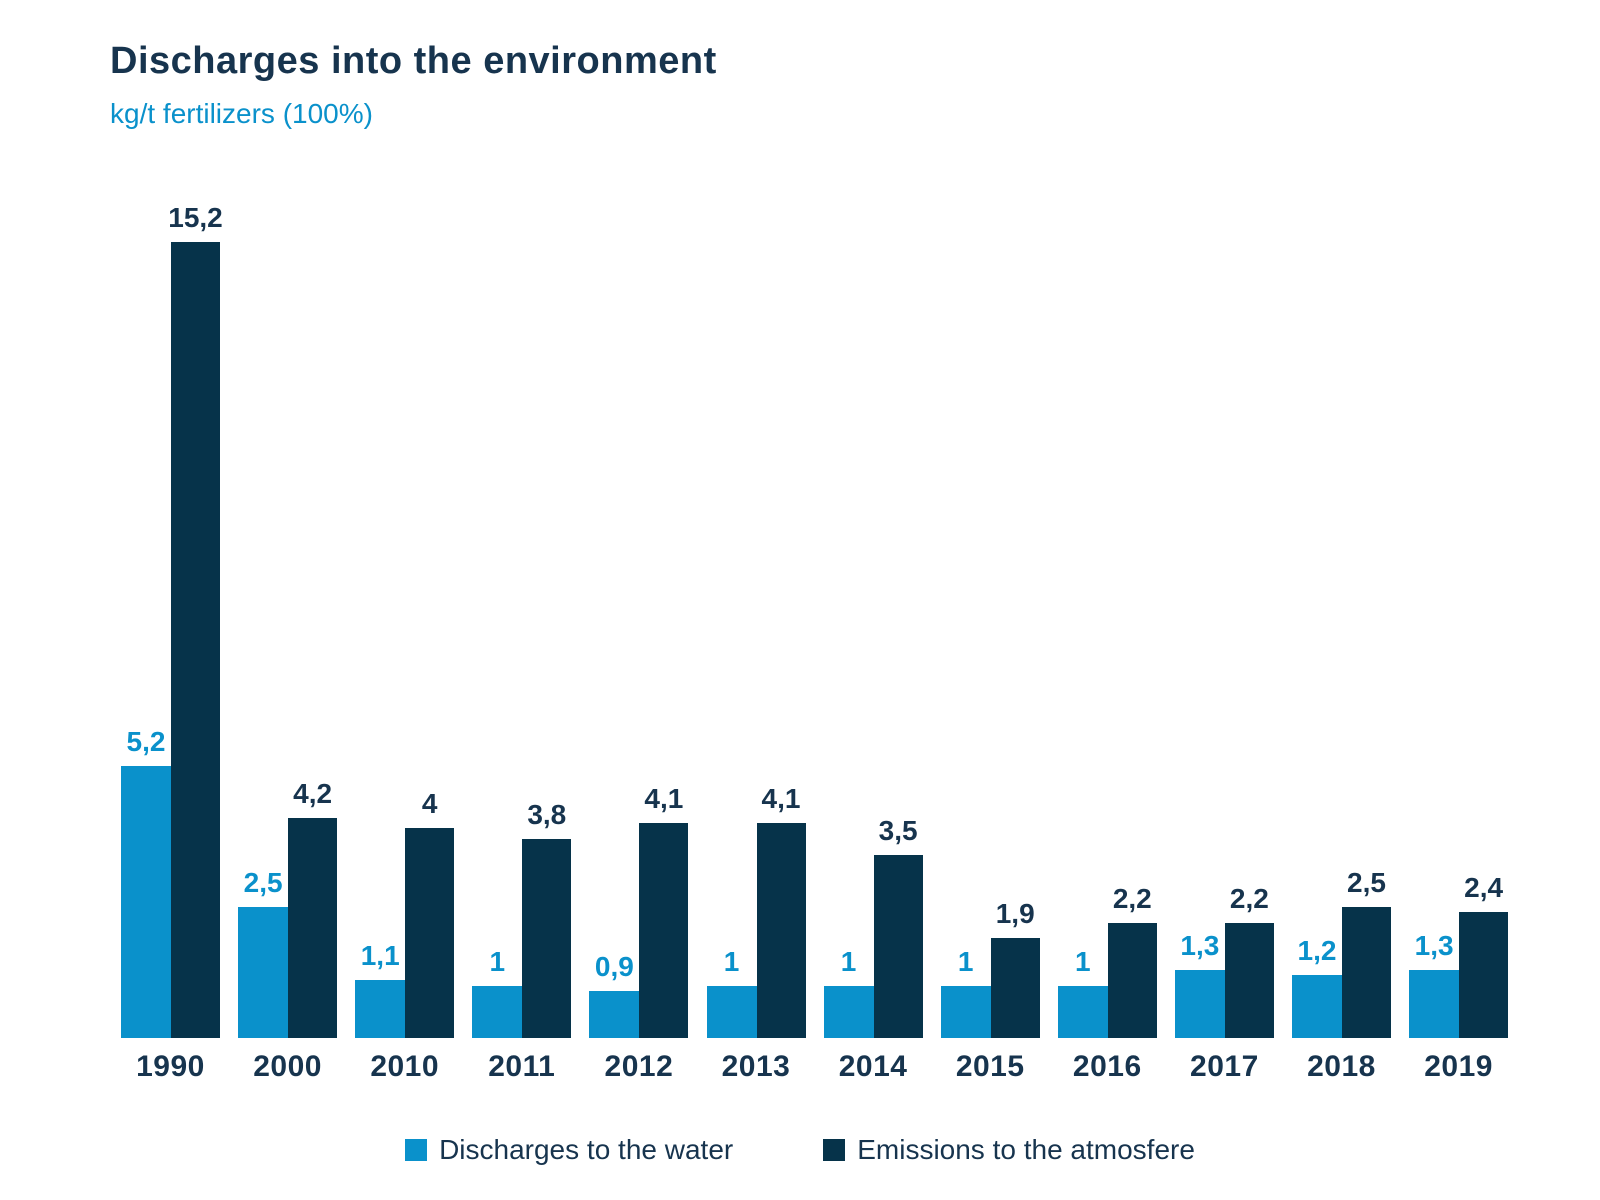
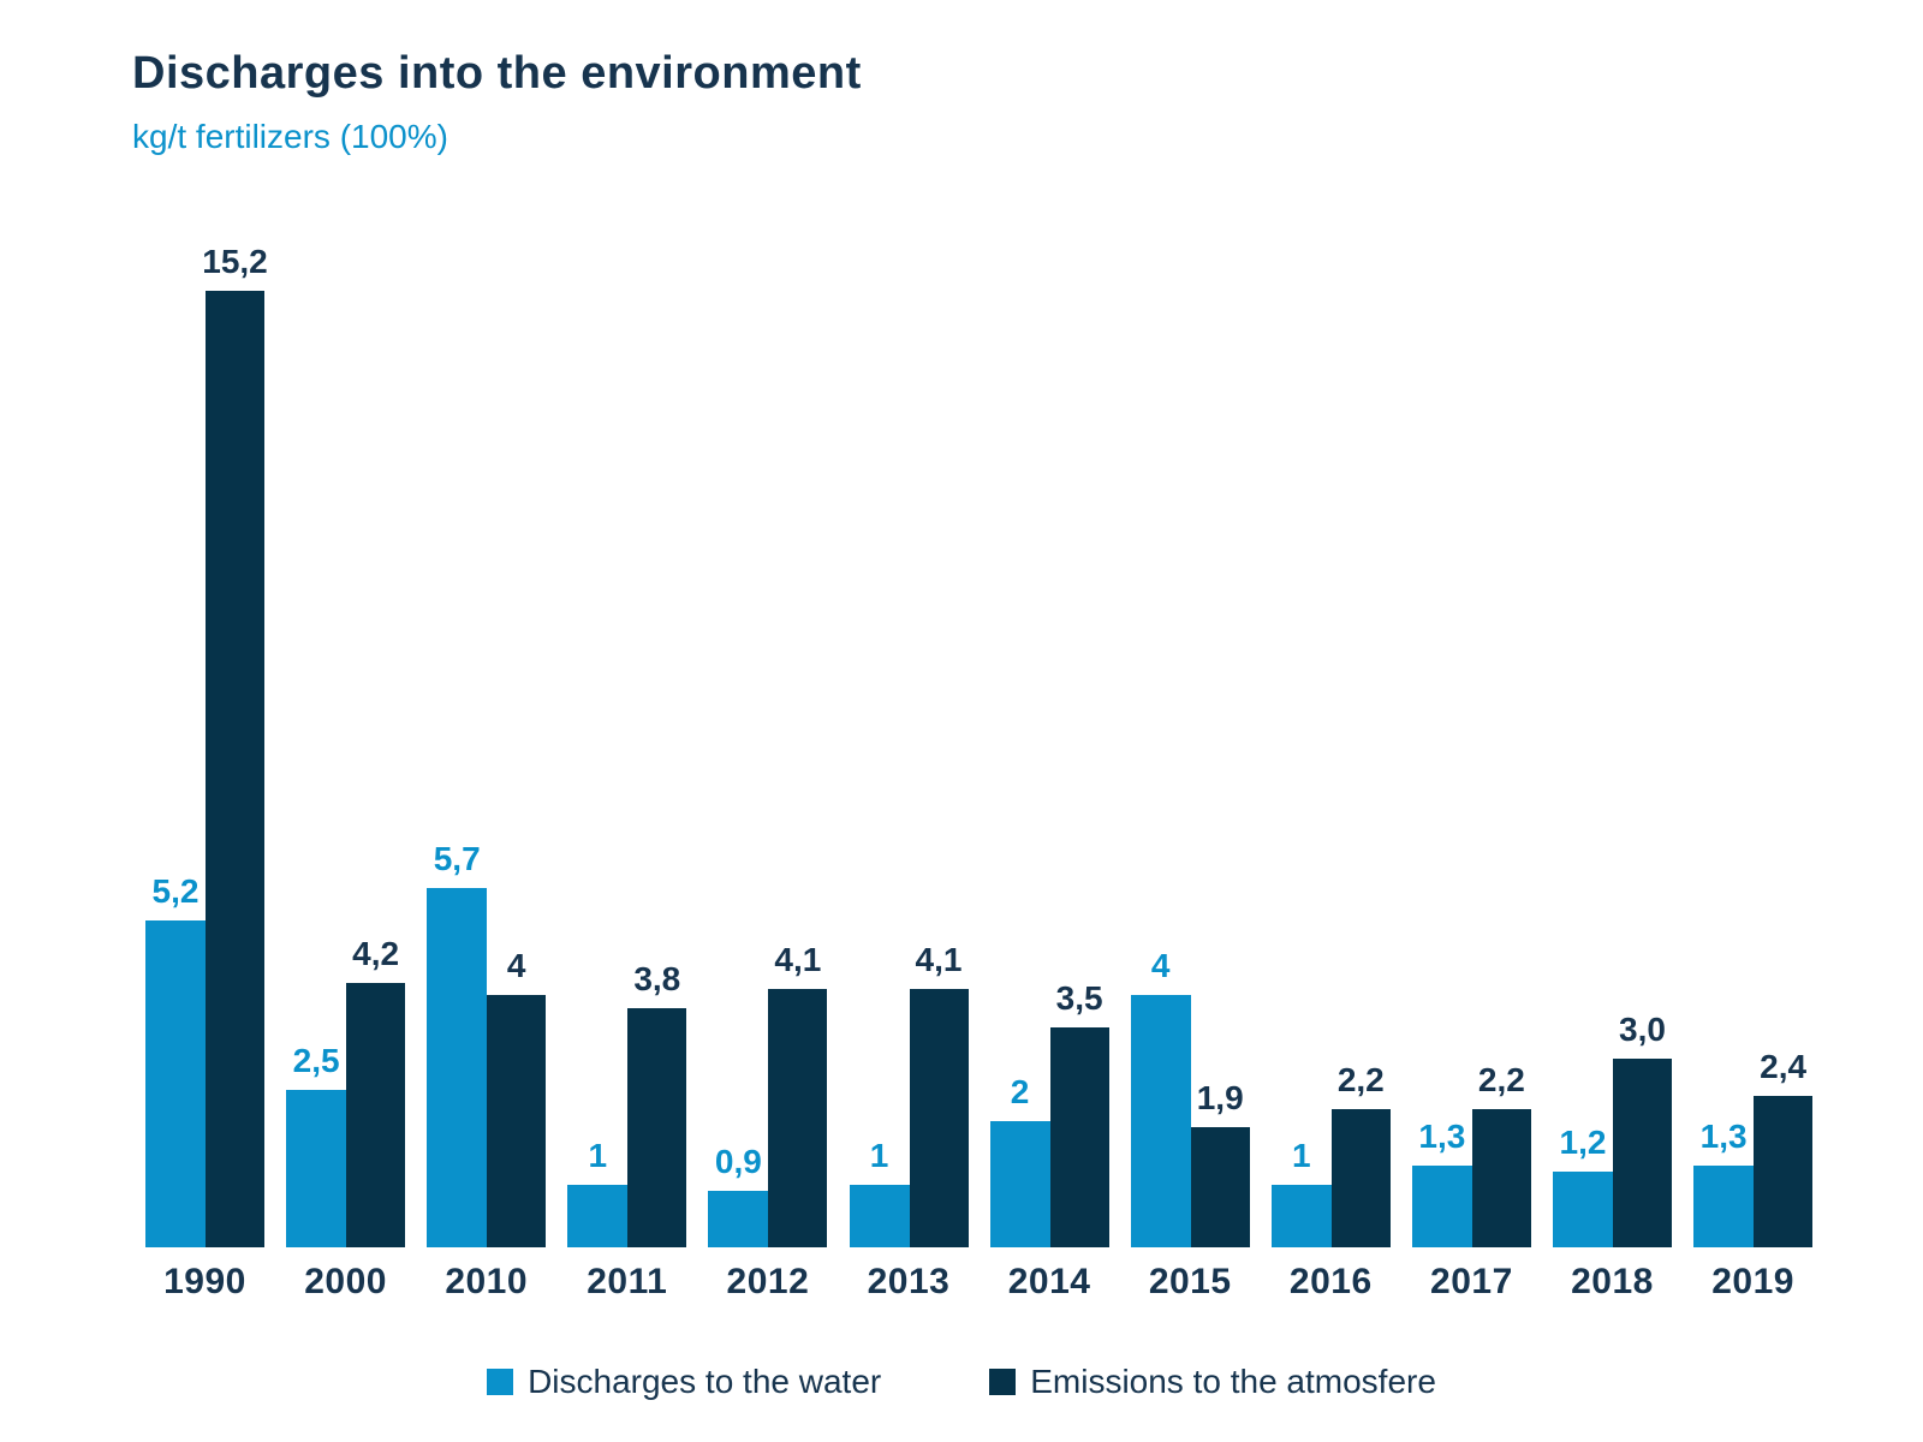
Discharges to the water/2010: 1,1 -> 5,7
Discharges to the water/2014: 1 -> 2
Discharges to the water/2015: 1 -> 4
Emissions to the atmosfere/2018: 2,5 -> 3,0
